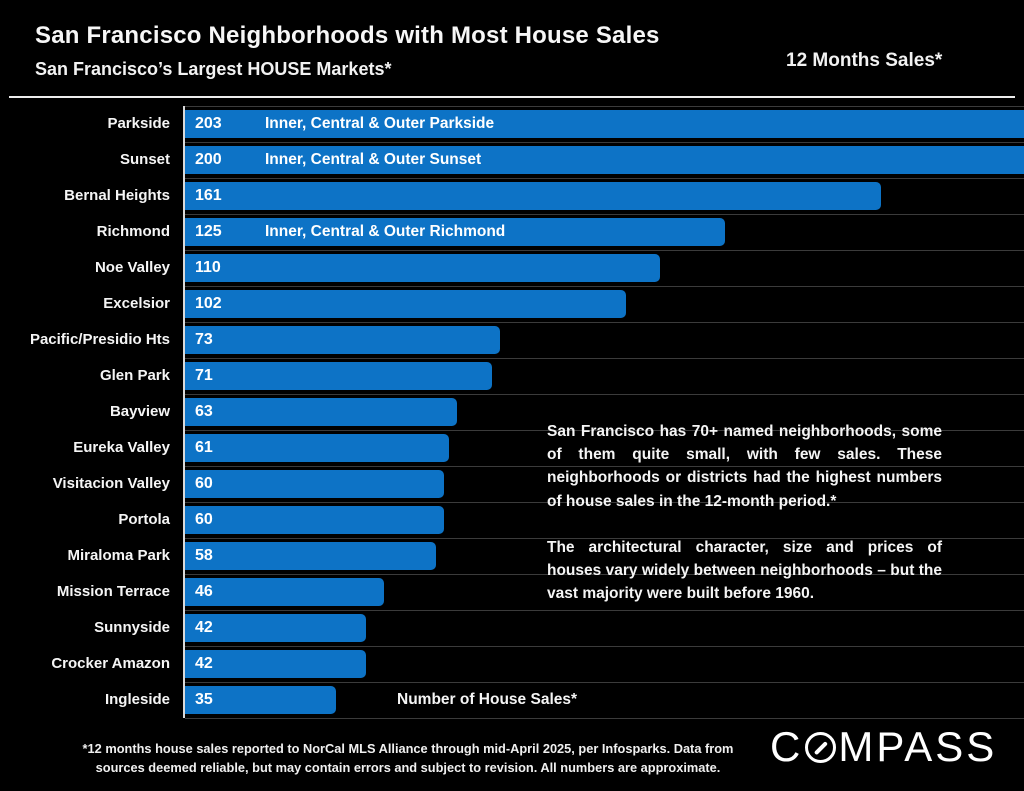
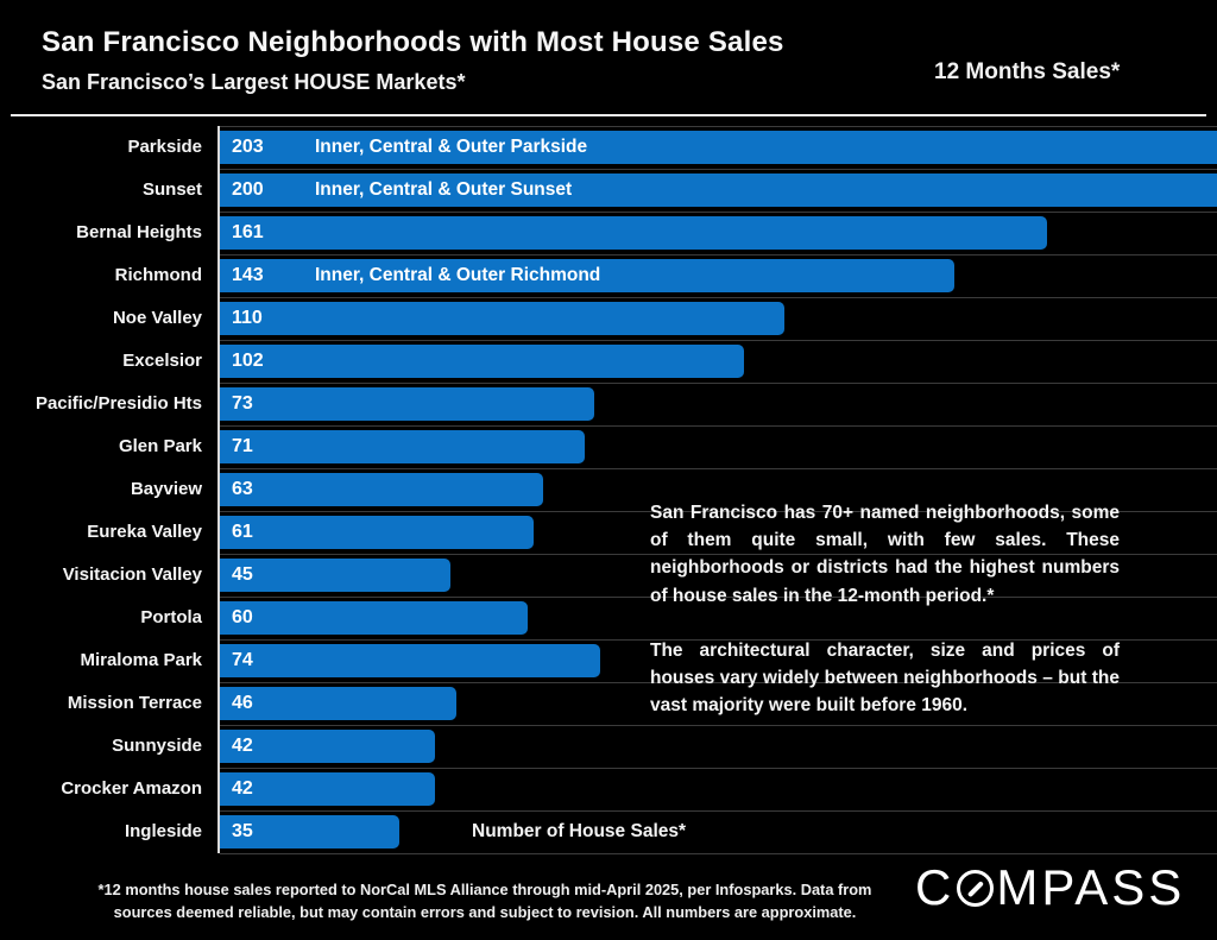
Richmond: 125 -> 143
Visitacion Valley: 60 -> 45
Miraloma Park: 58 -> 74
